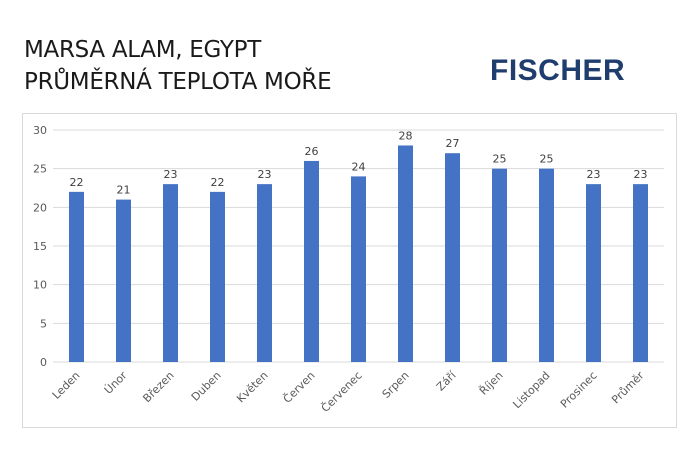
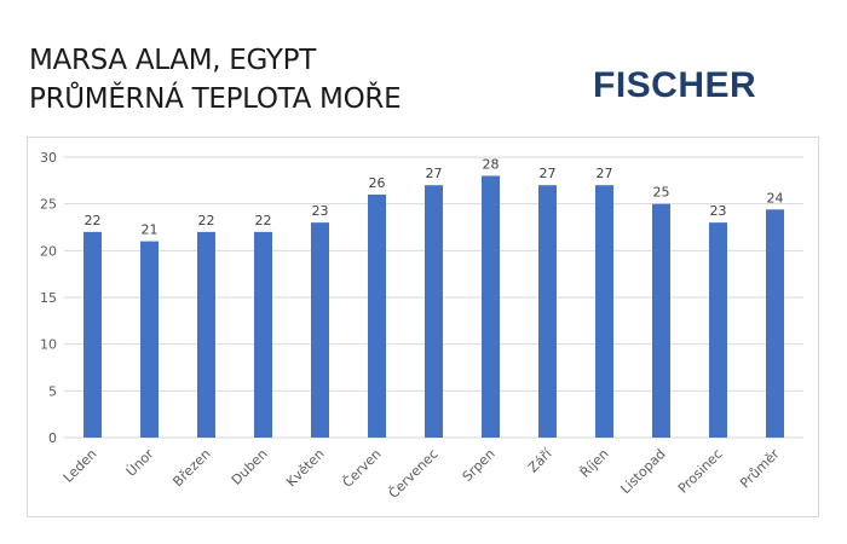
Březen: 23 -> 22
Červenec: 24 -> 27
Říjen: 25 -> 27
Průměr: 23 -> 24
